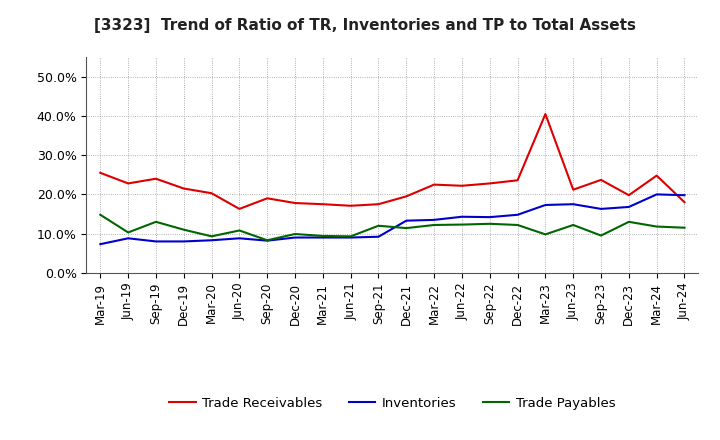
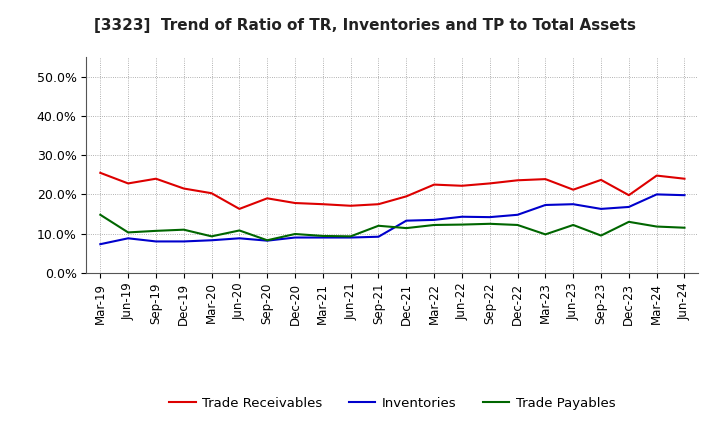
Trade Payables/Sep-19: 13.0% -> 10.7%
Trade Receivables/Mar-23: 40.5% -> 23.9%
Trade Receivables/Jun-24: 18.0% -> 24.0%
